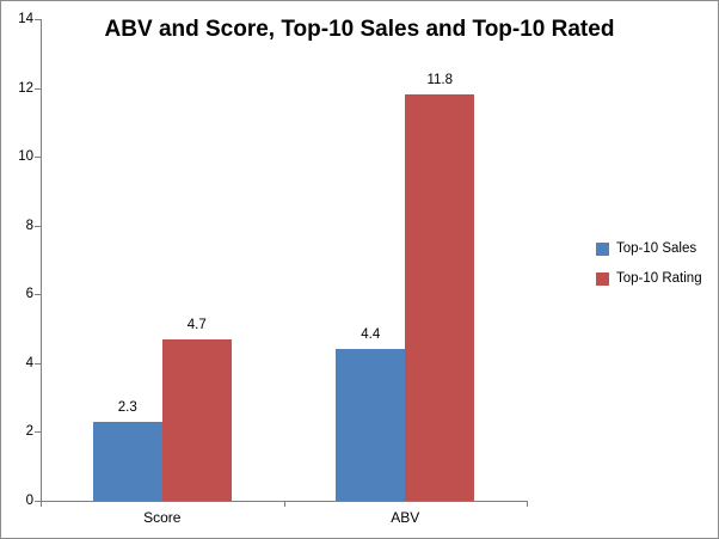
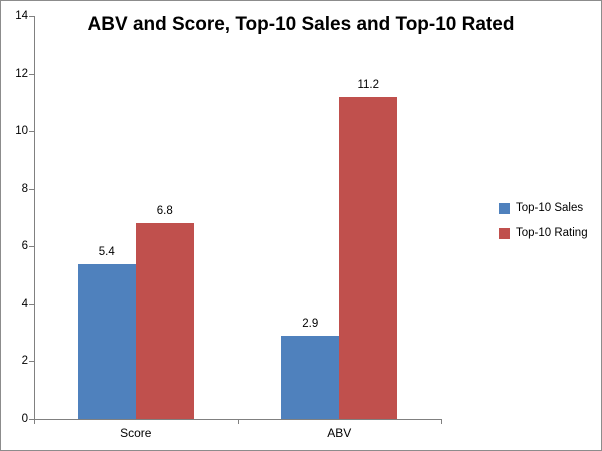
Top-10 Sales/Score: 2.3 -> 5.4
Top-10 Rating/Score: 4.7 -> 6.8
Top-10 Sales/ABV: 4.4 -> 2.9
Top-10 Rating/ABV: 11.8 -> 11.2
